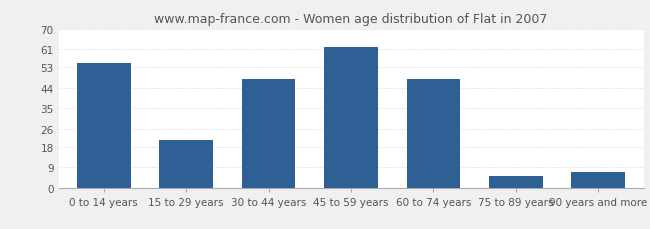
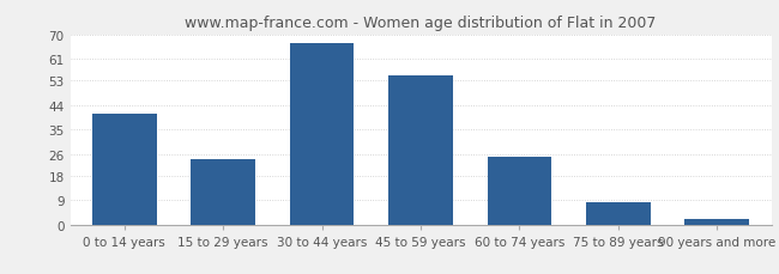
0 to 14 years: 55 -> 41
15 to 29 years: 21 -> 24
30 to 44 years: 48 -> 67
45 to 59 years: 62 -> 55
60 to 74 years: 48 -> 25
75 to 89 years: 5 -> 8
90 years and more: 7 -> 2
